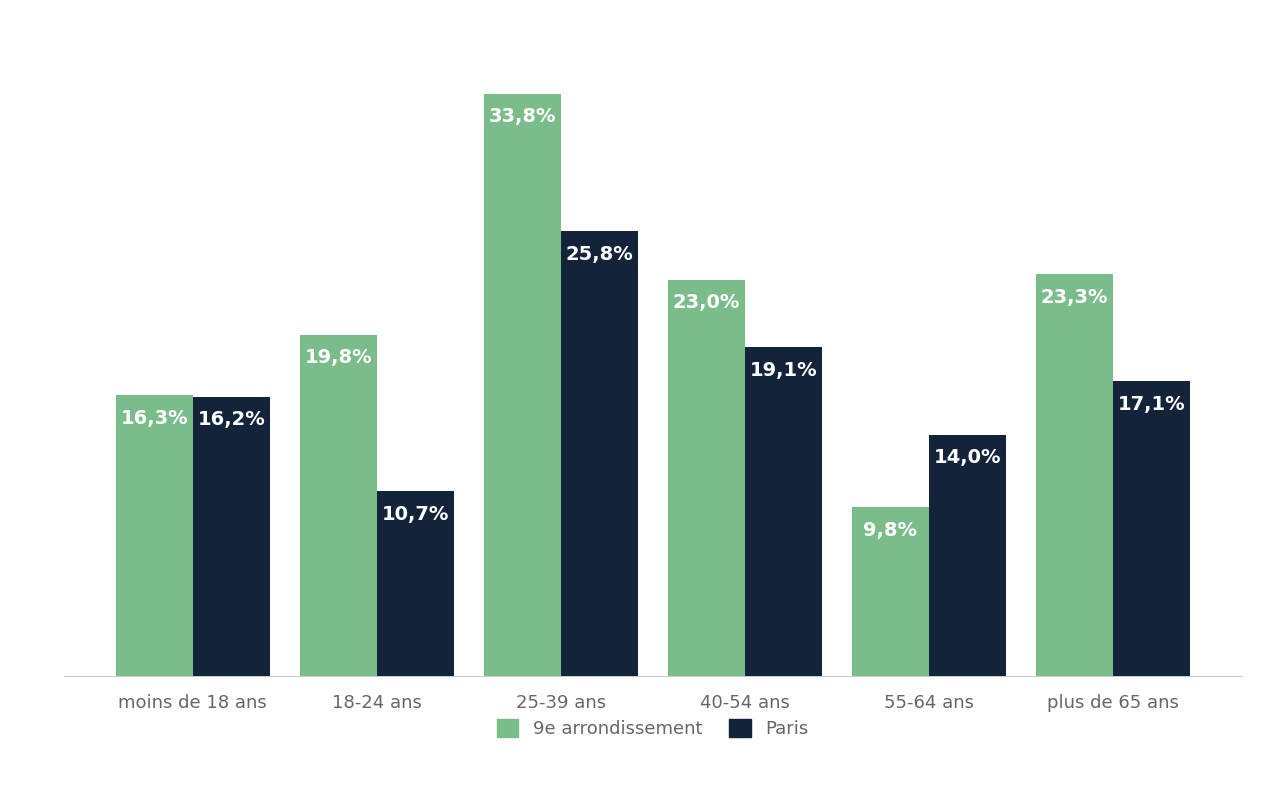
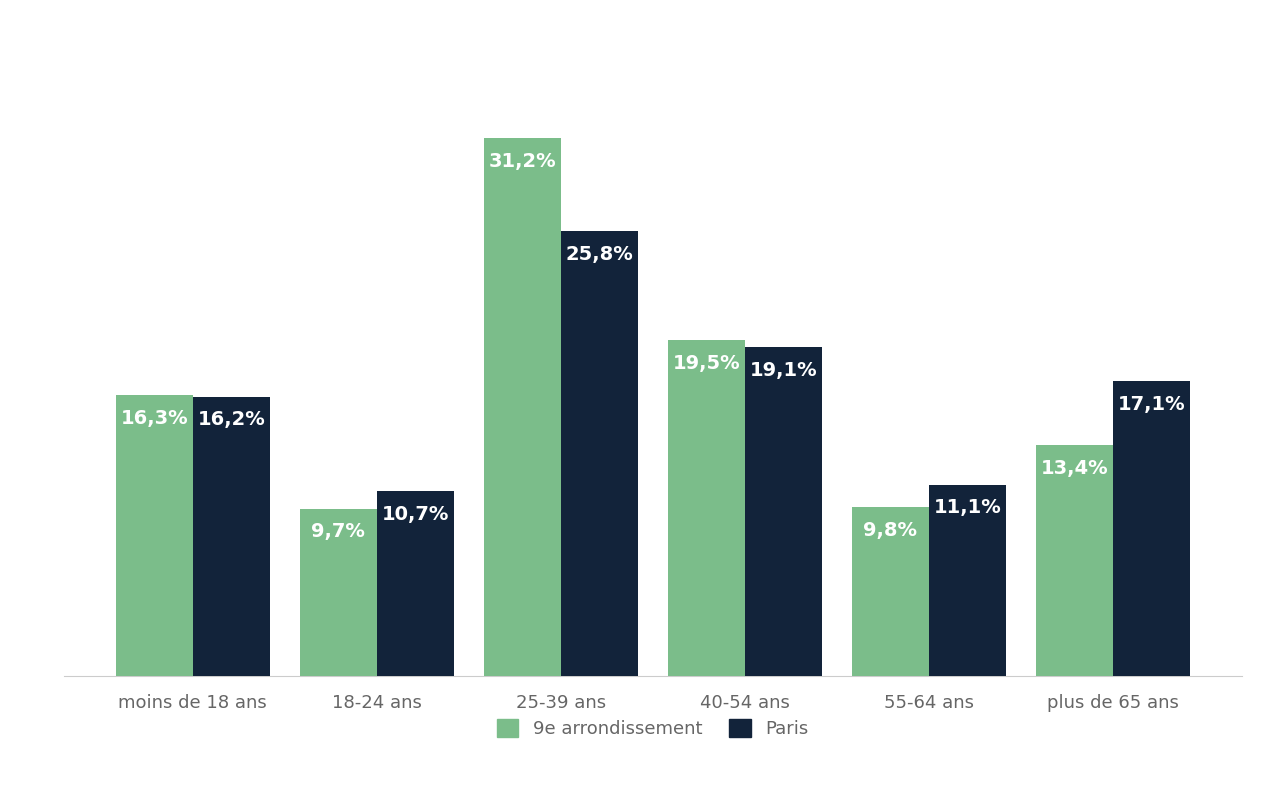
9e arrondissement/18-24 ans: 19,8% -> 9,7%
9e arrondissement/25-39 ans: 33,8% -> 31,2%
9e arrondissement/40-54 ans: 23,0% -> 19,5%
Paris/55-64 ans: 14,0% -> 11,1%
9e arrondissement/plus de 65 ans: 23,3% -> 13,4%
